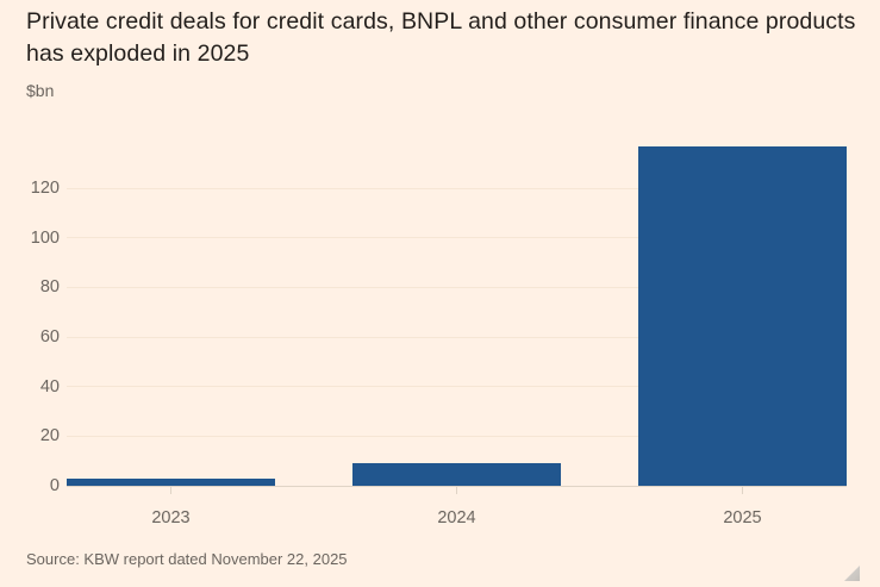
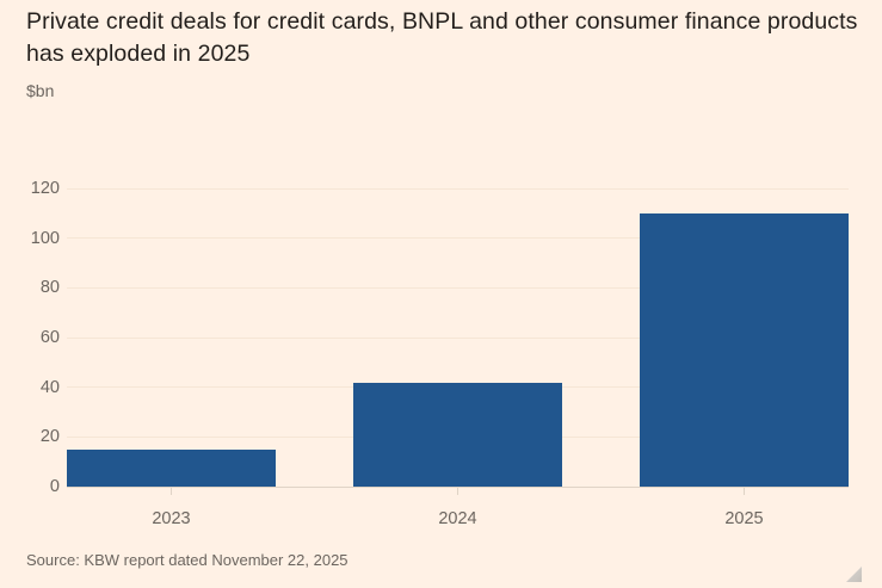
2023: 3 -> 15
2024: 9 -> 42
2025: 137 -> 110
